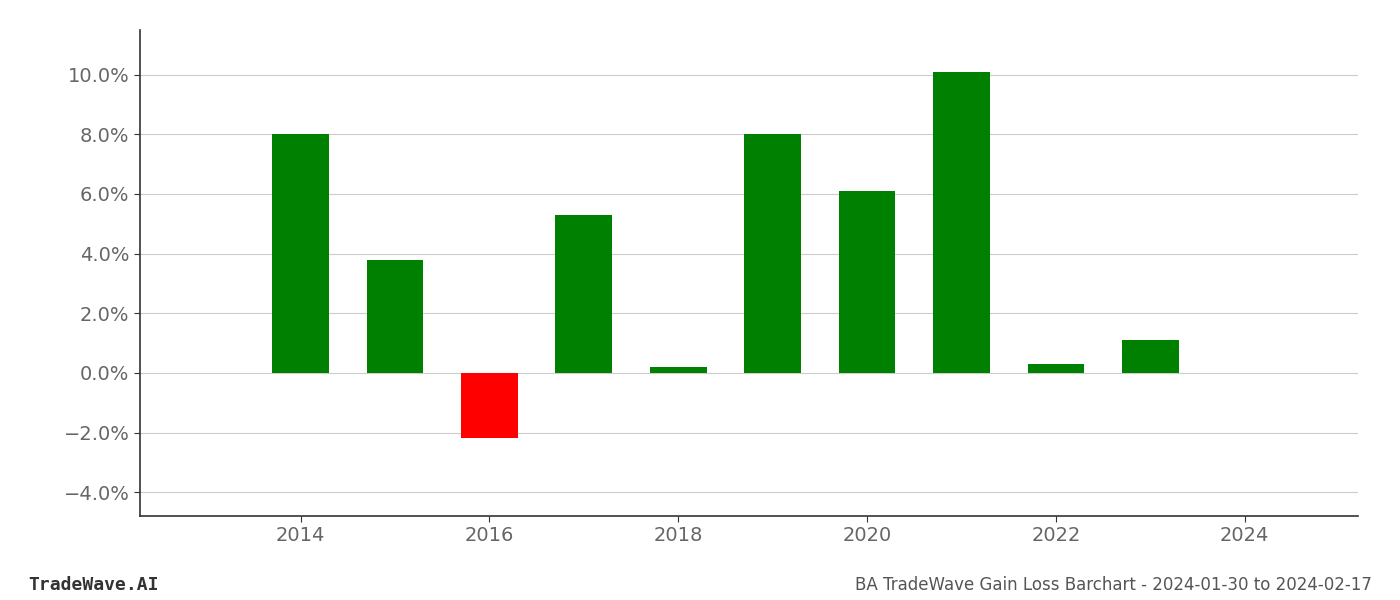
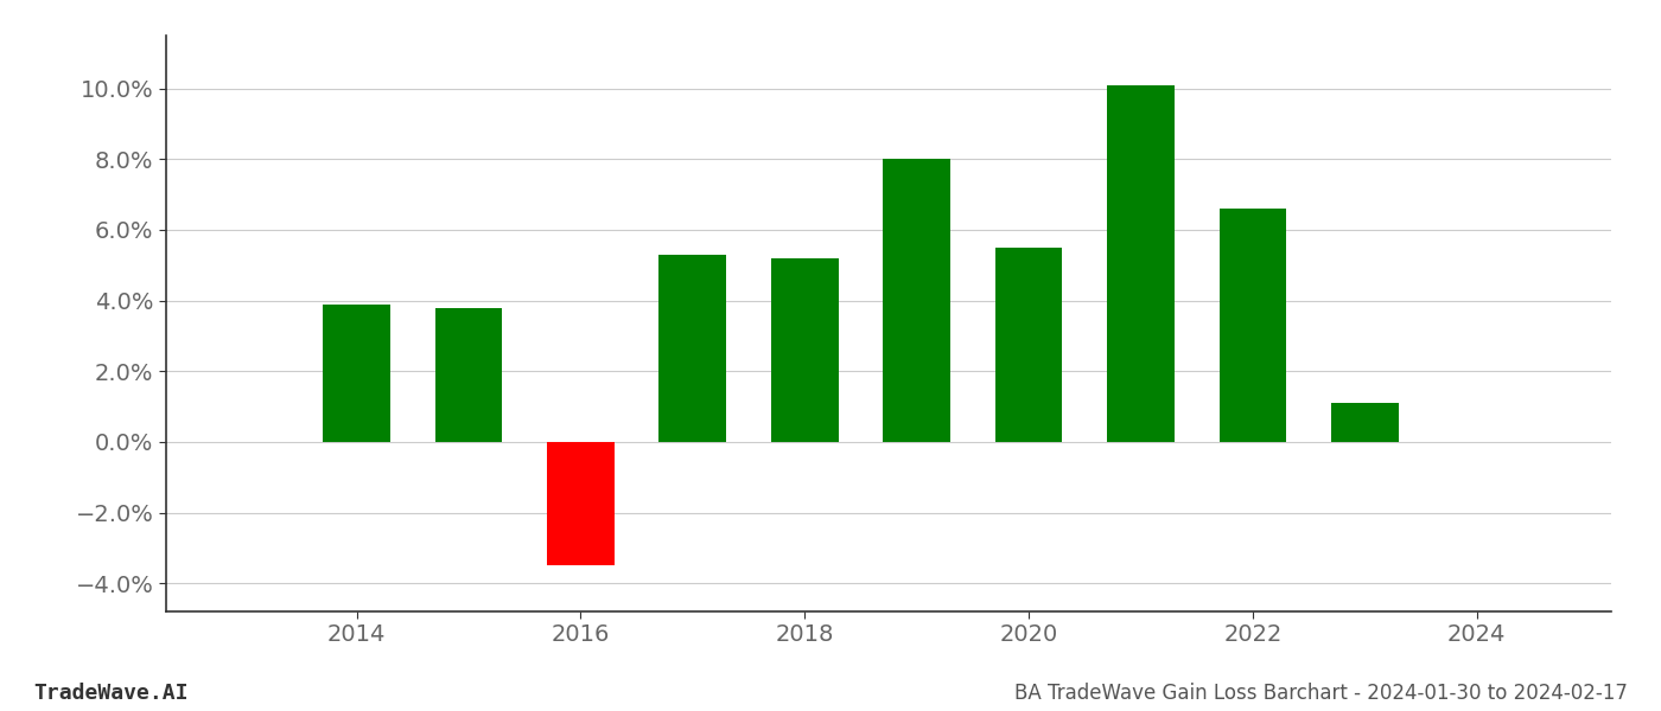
2014: 8.0% -> 3.9%
2016: -2.2% -> -3.5%
2018: 0.2% -> 5.2%
2020: 6.1% -> 5.5%
2022: 0.3% -> 6.6%
